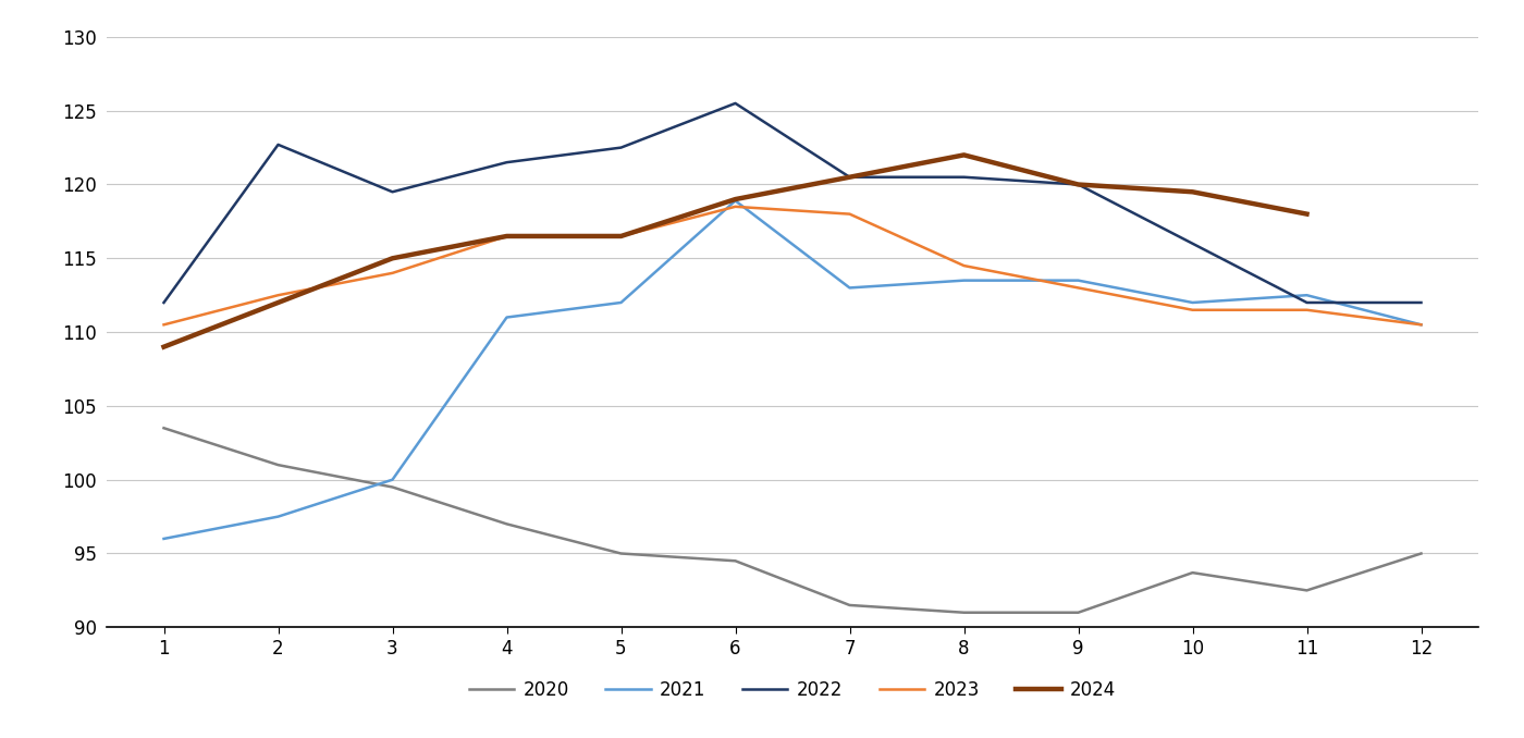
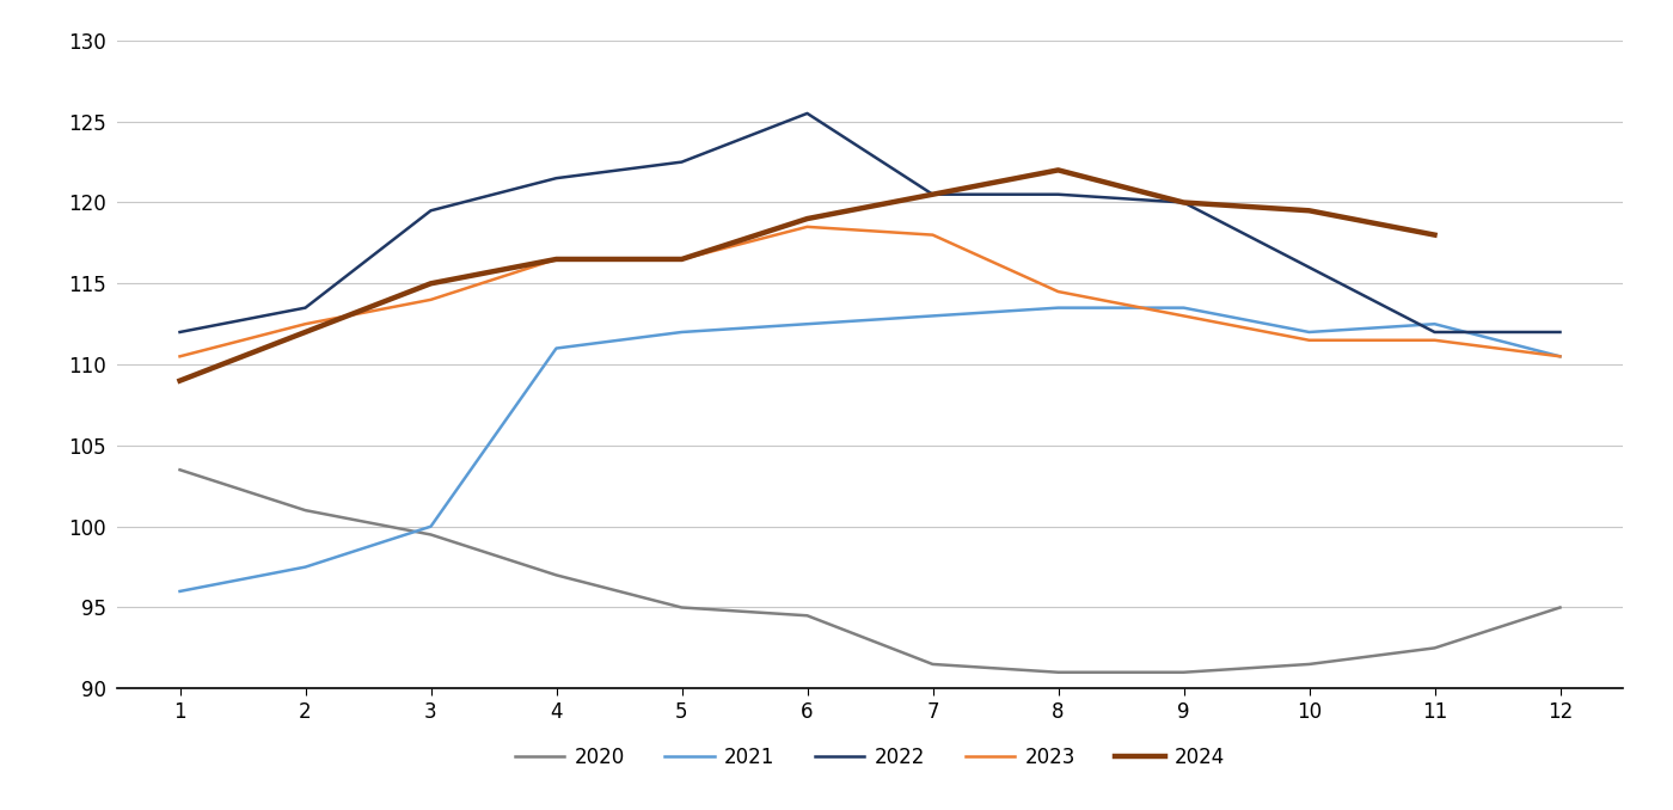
2022/2: 122.7 -> 113.5
2021/6: 118.9 -> 112.5
2020/10: 93.7 -> 91.5
